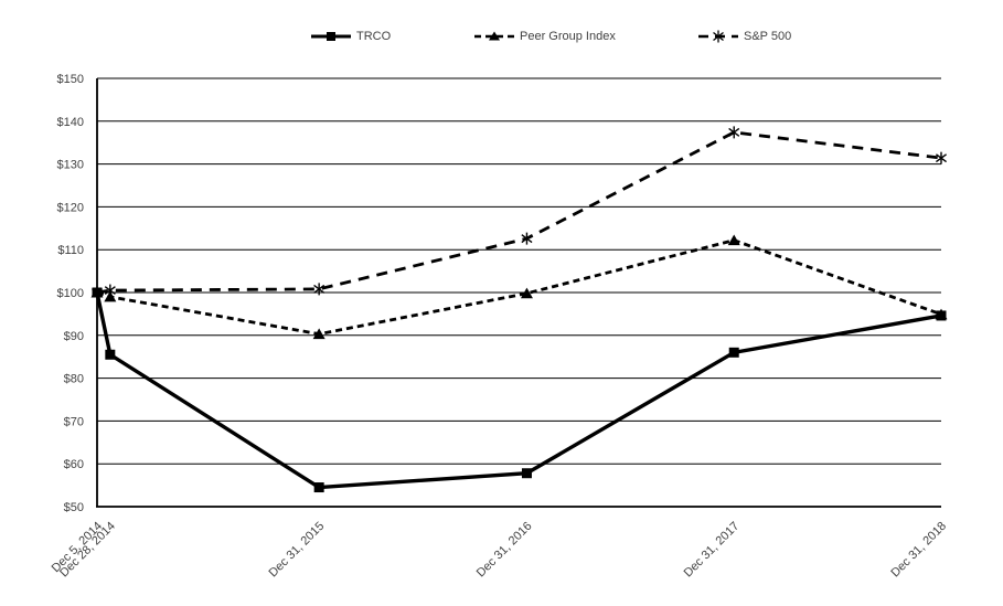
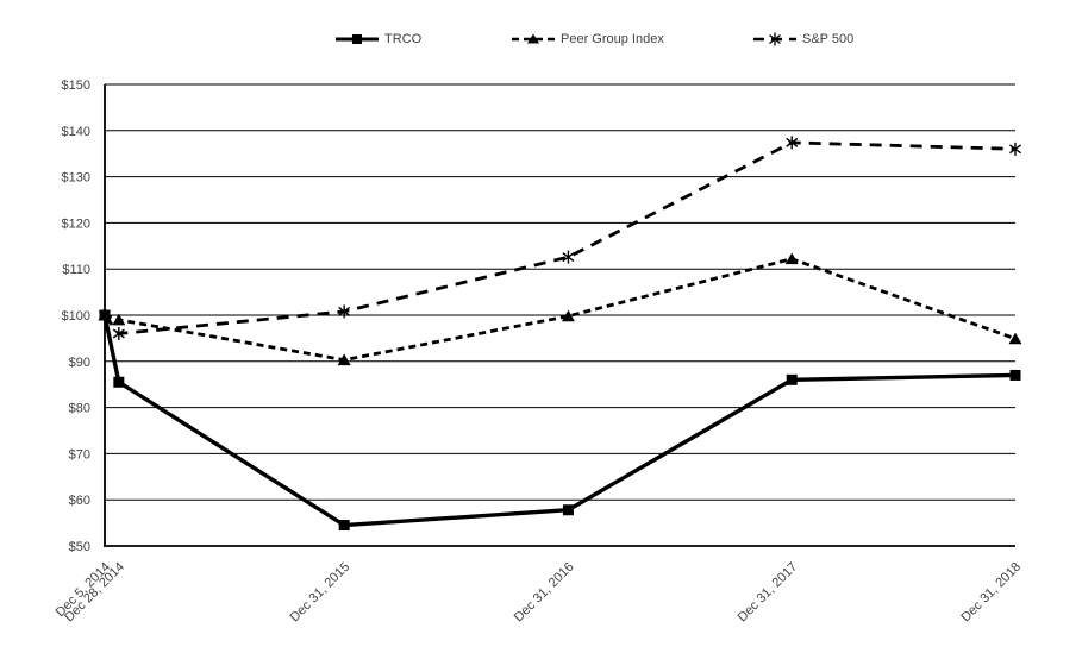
S&P 500/Dec 28, 2014: $100 -> $96
TRCO/Dec 31, 2018: $95 -> $87
S&P 500/Dec 31, 2018: $131 -> $136
